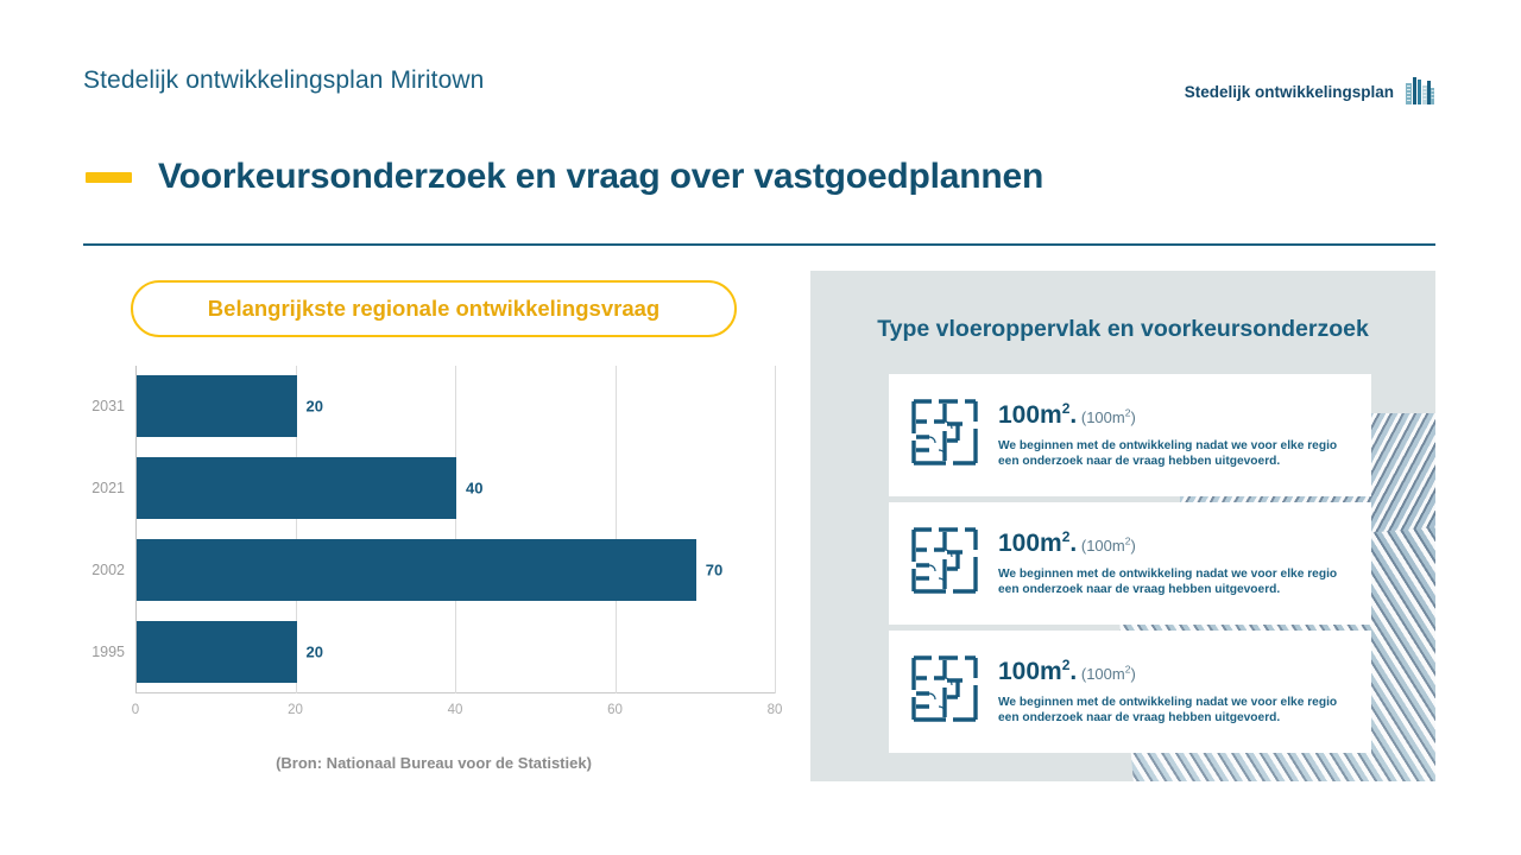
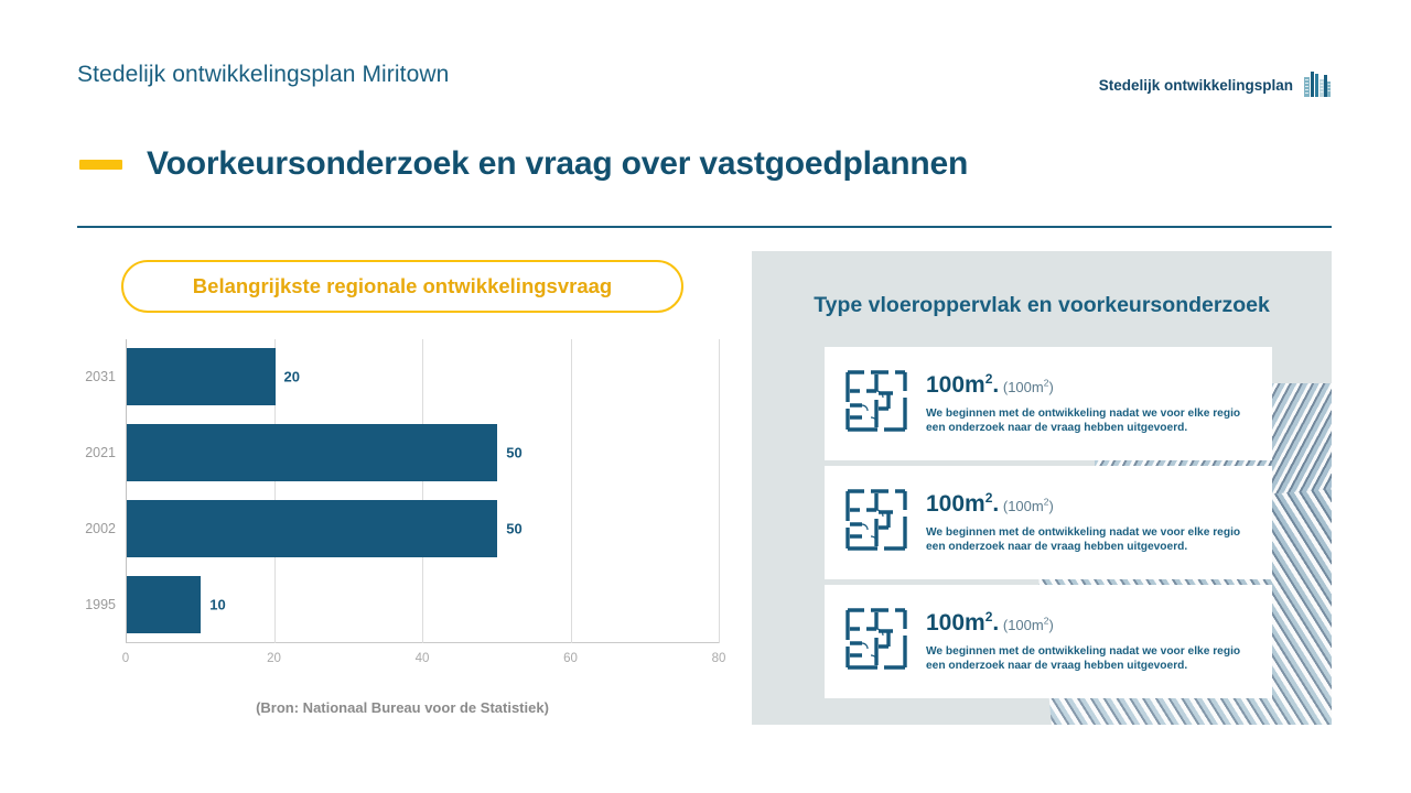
2021: 40 -> 50
2002: 70 -> 50
1995: 20 -> 10
